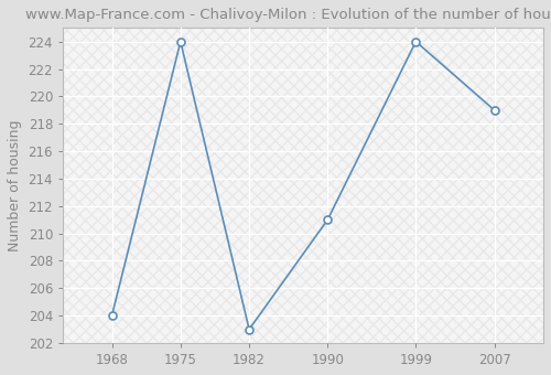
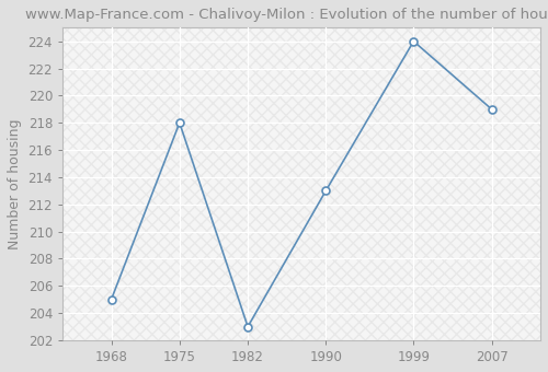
1968: 204 -> 205
1975: 224 -> 218
1990: 211 -> 213
